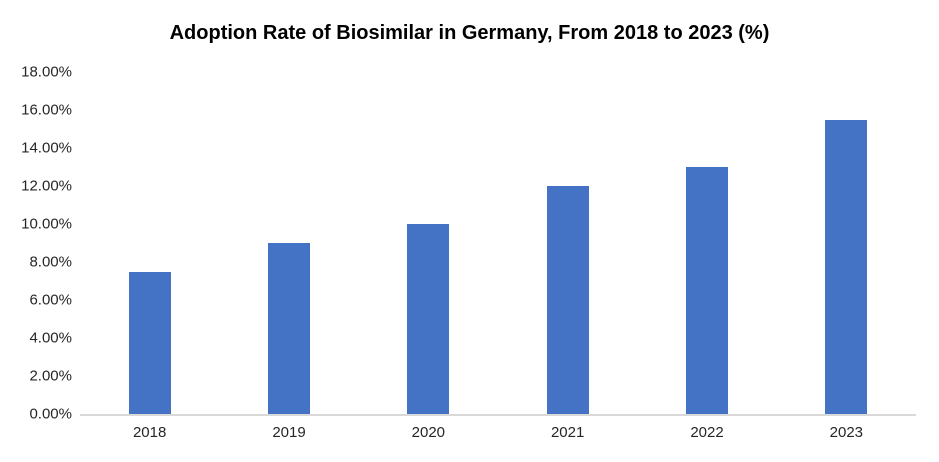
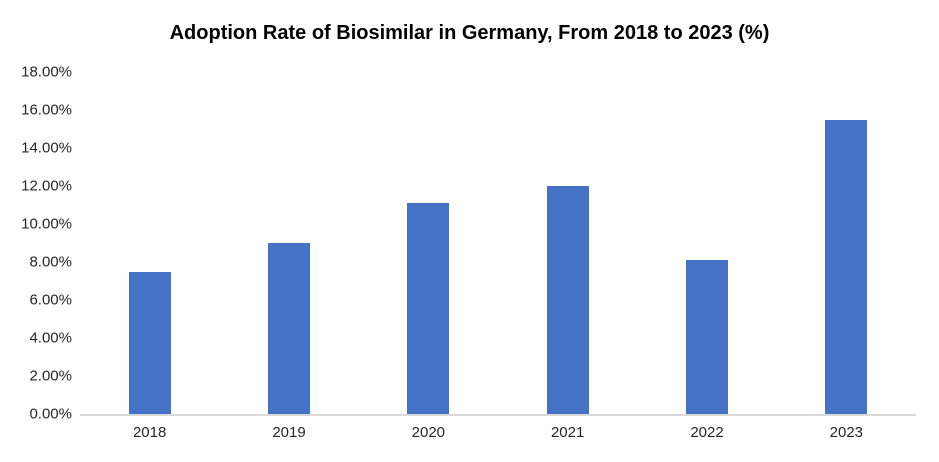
2020: 10.0% -> 11.1%
2022: 13.0% -> 8.1%
